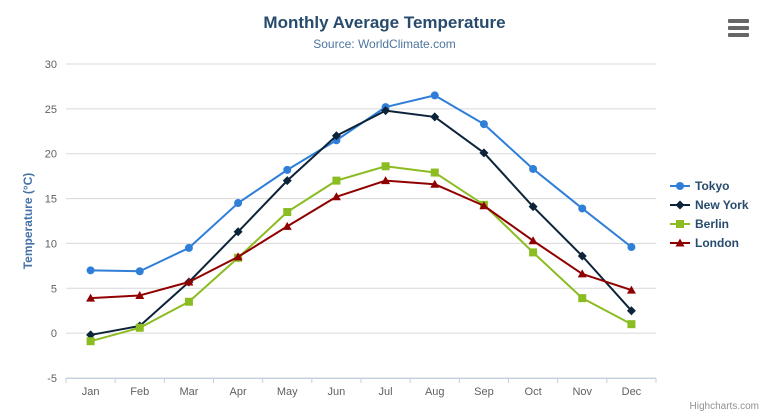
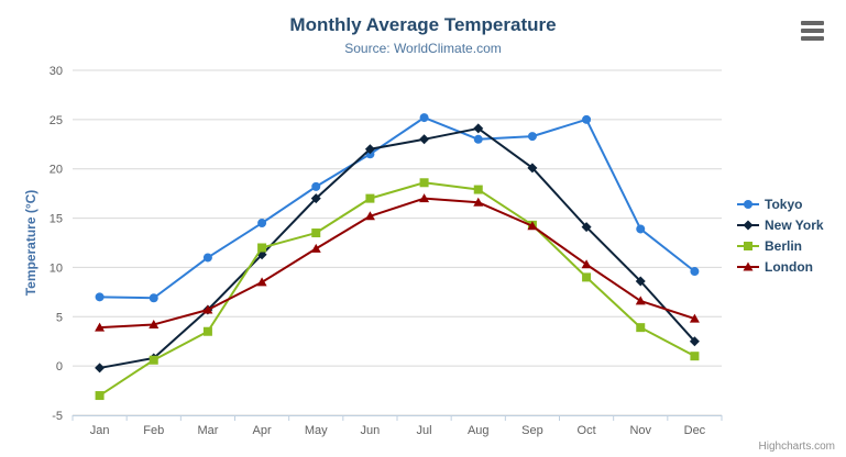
Berlin/Jan: -1 -> -3
Tokyo/Mar: 10 -> 11
Berlin/Apr: 8 -> 12
New York/Jul: 25 -> 23
Tokyo/Aug: 26 -> 23
Tokyo/Oct: 18 -> 25
